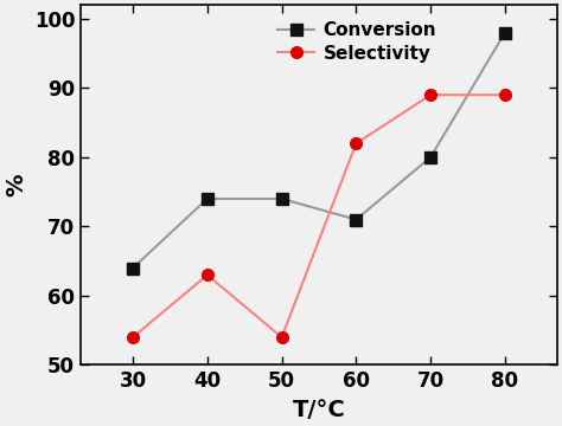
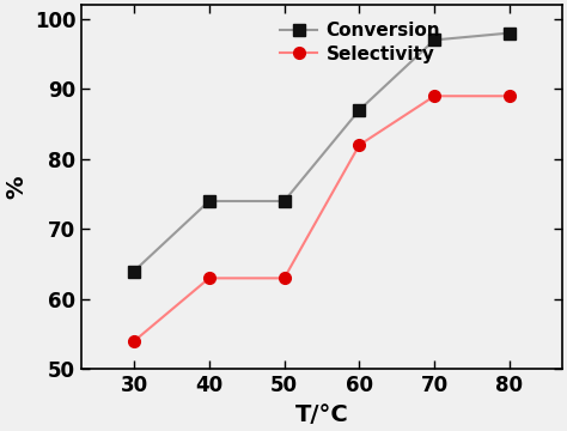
Selectivity/50: 54 -> 63
Conversion/60: 71 -> 87
Conversion/70: 80 -> 97
